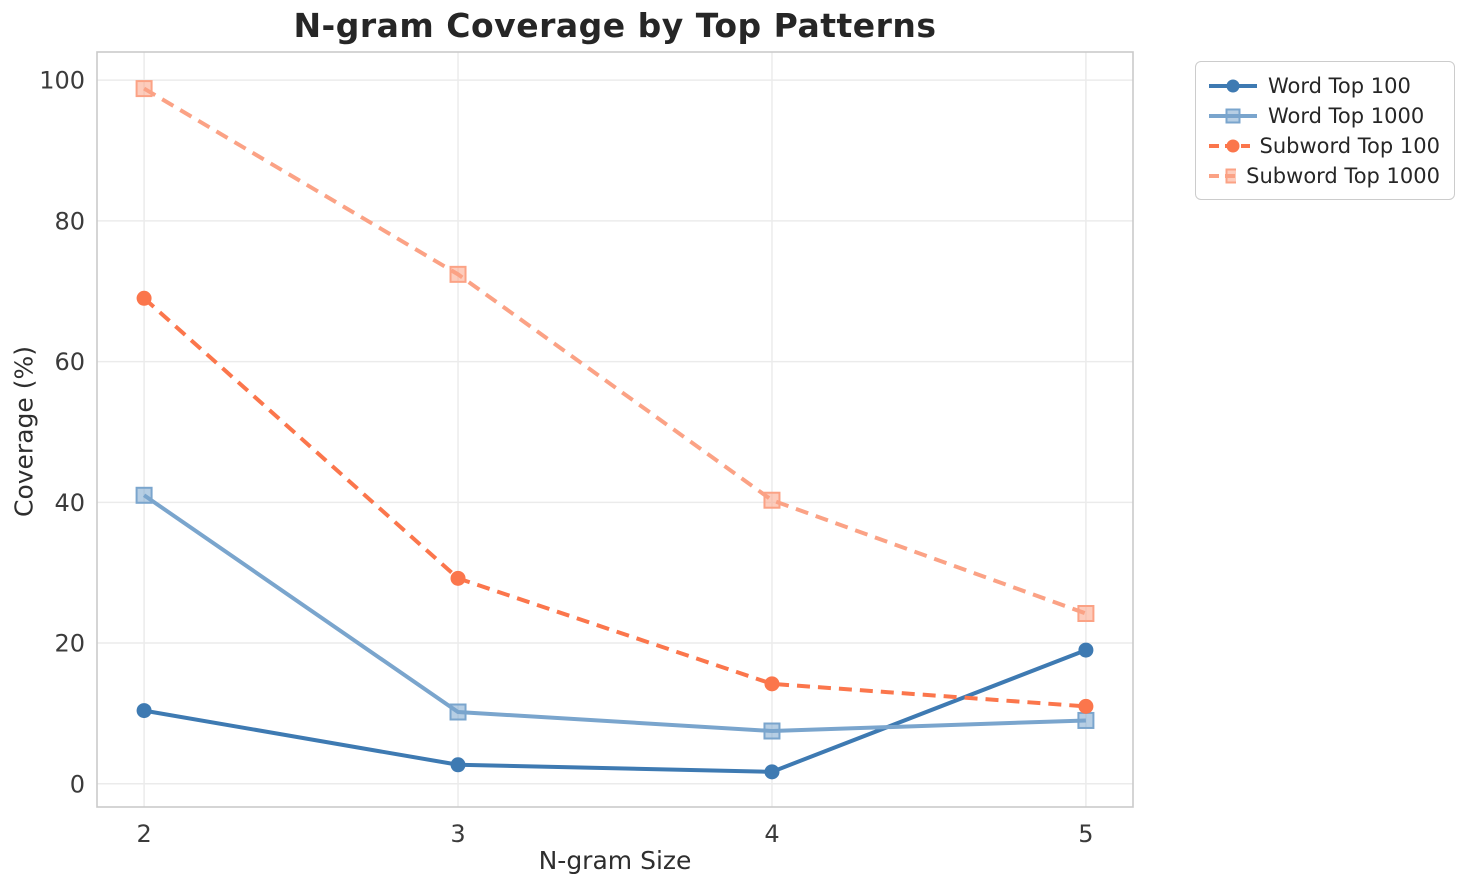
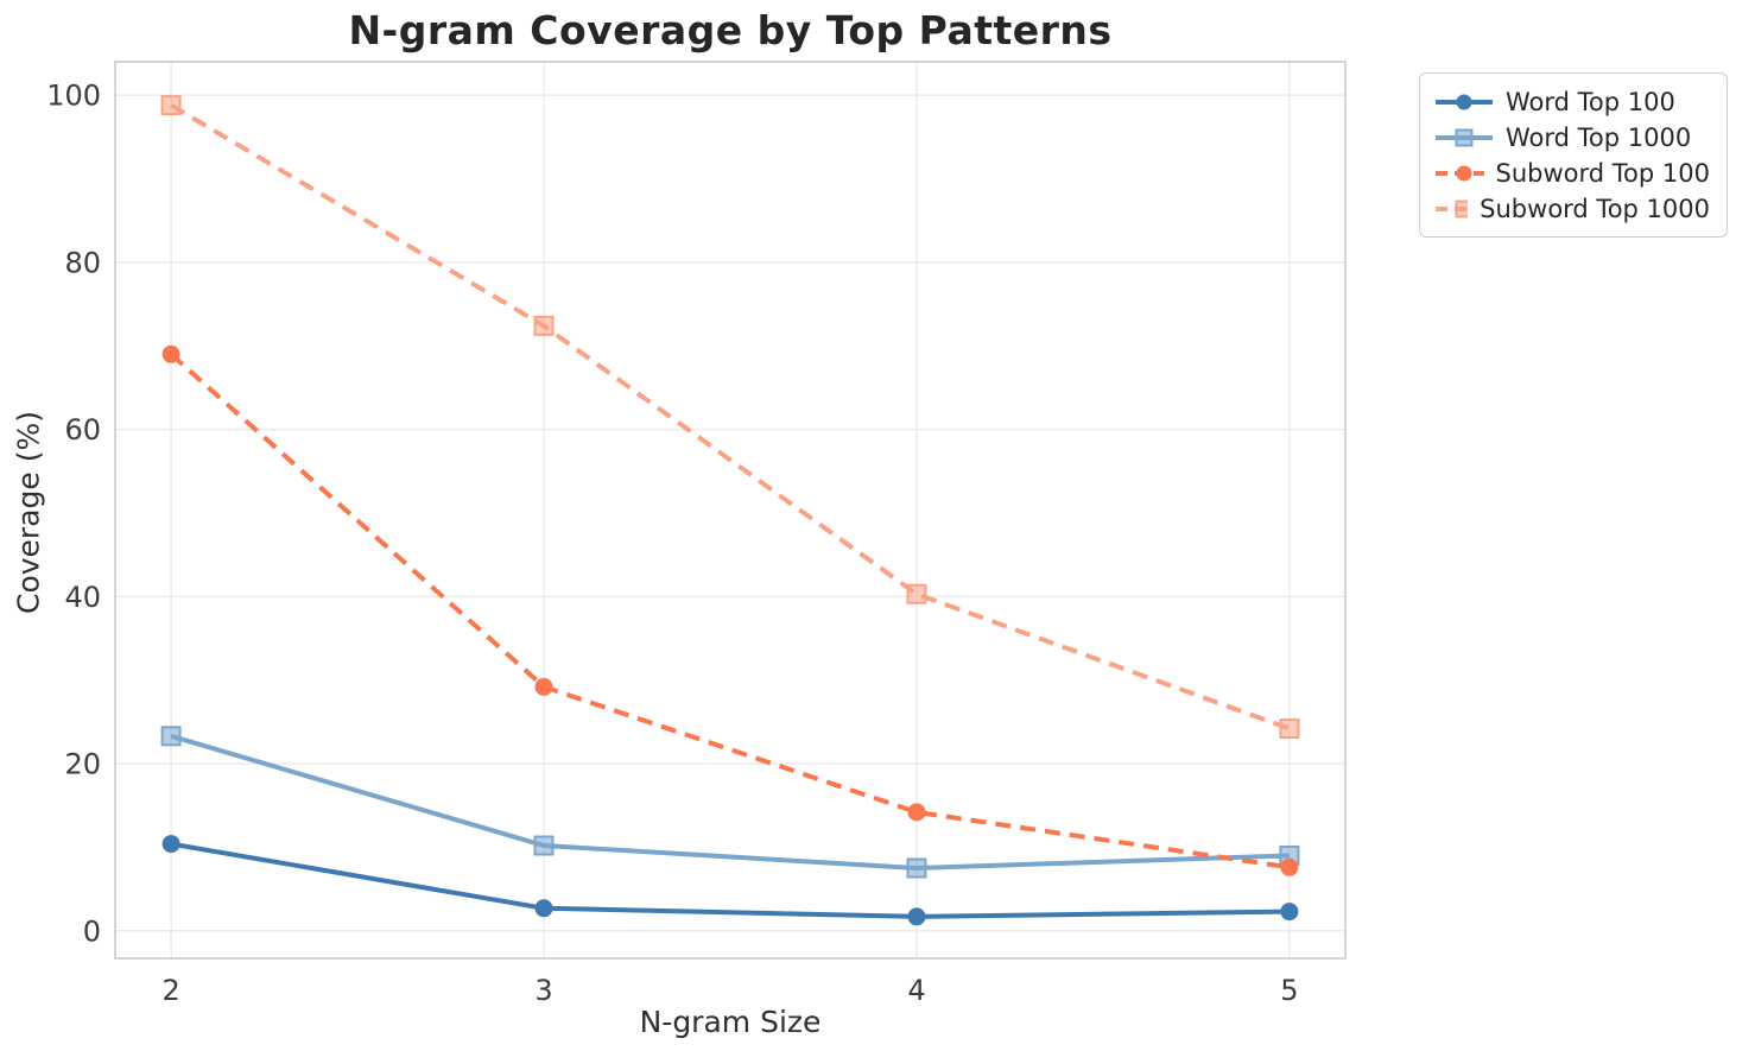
Word Top 1000/2: 41 -> 23
Word Top 100/5: 19 -> 2
Subword Top 100/5: 11 -> 8
